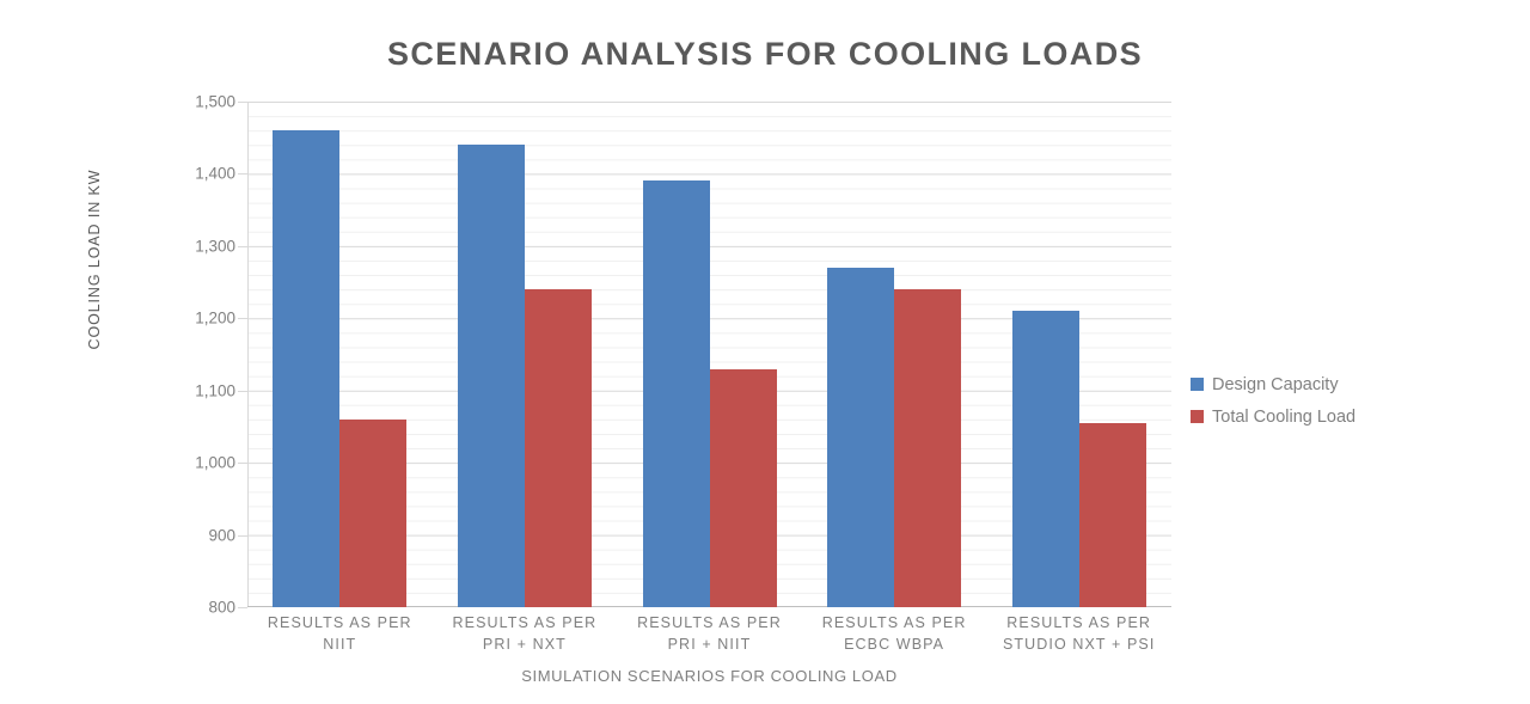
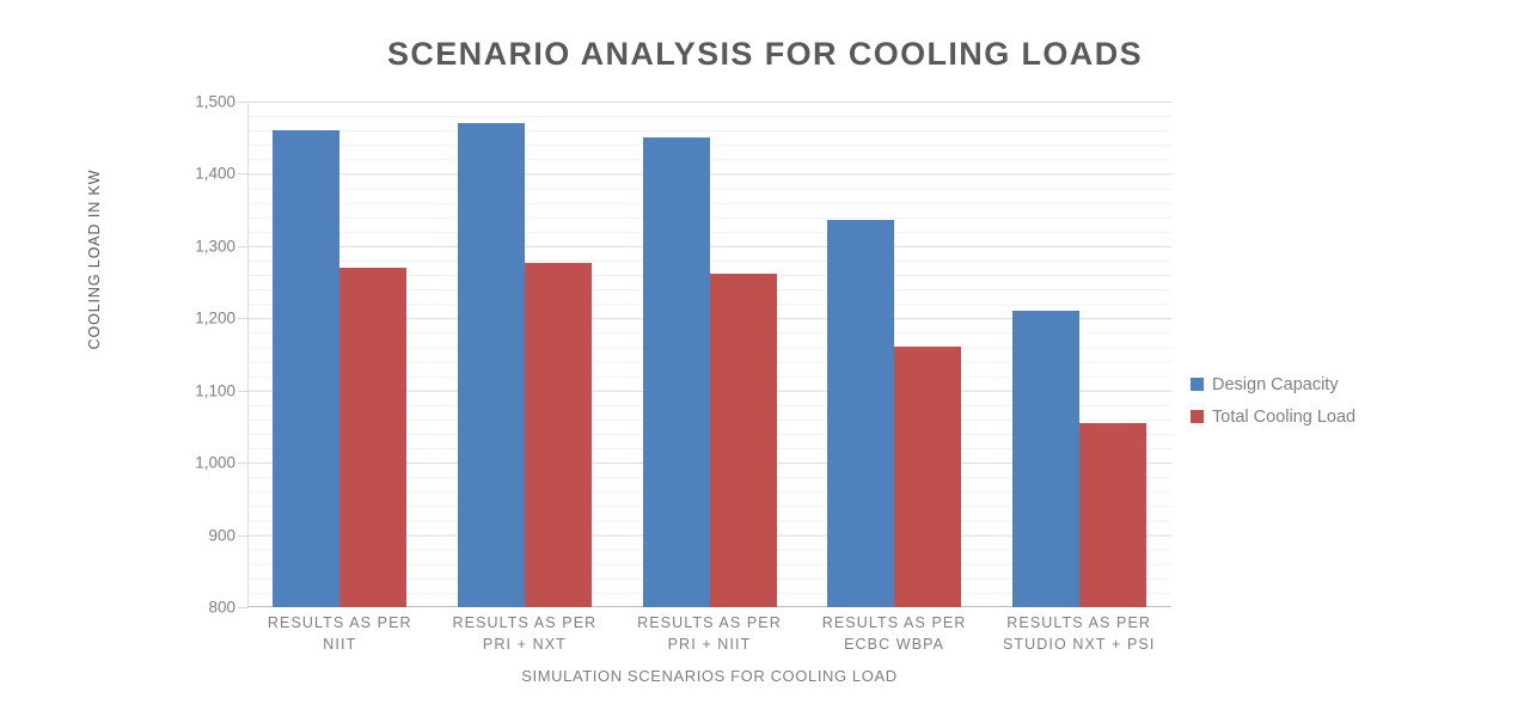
Total Cooling Load/RESULTS AS PER NIIT: 1060 -> 1270
Design Capacity/RESULTS AS PER PRI + NXT: 1440 -> 1470
Total Cooling Load/RESULTS AS PER PRI + NXT: 1240 -> 1280
Design Capacity/RESULTS AS PER PRI + NIIT: 1390 -> 1450
Total Cooling Load/RESULTS AS PER PRI + NIIT: 1130 -> 1260
Design Capacity/RESULTS AS PER ECBC WBPA: 1270 -> 1340
Total Cooling Load/RESULTS AS PER ECBC WBPA: 1240 -> 1160
